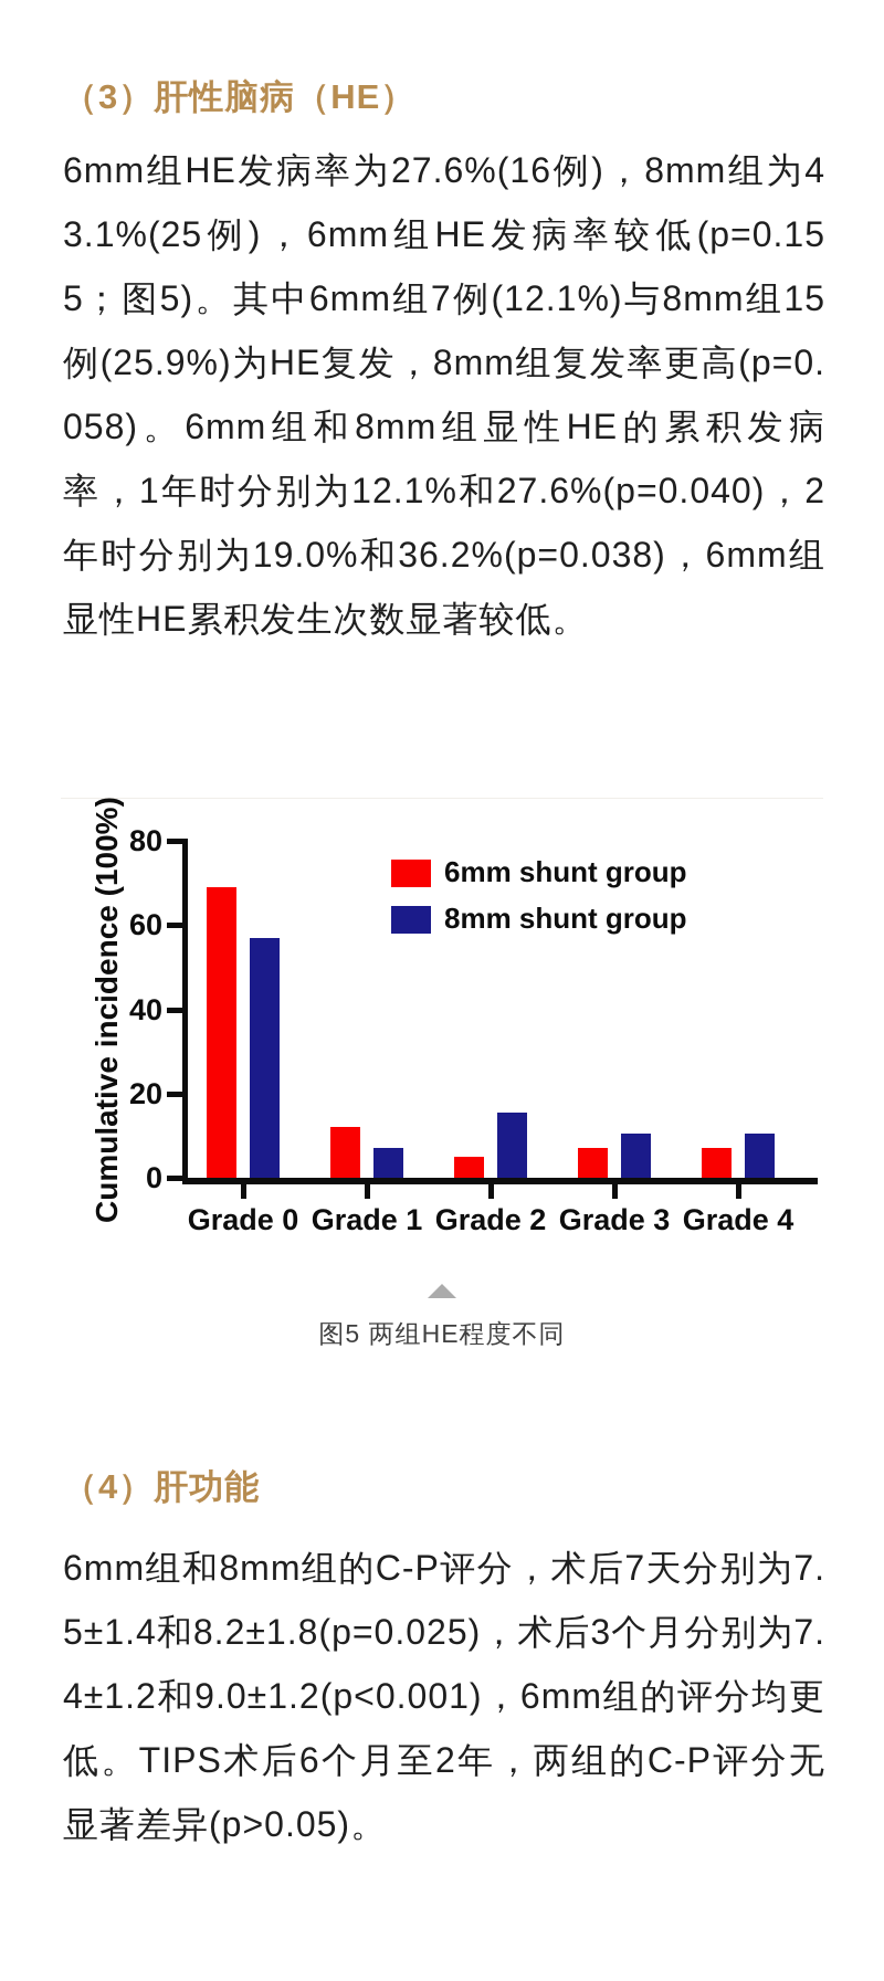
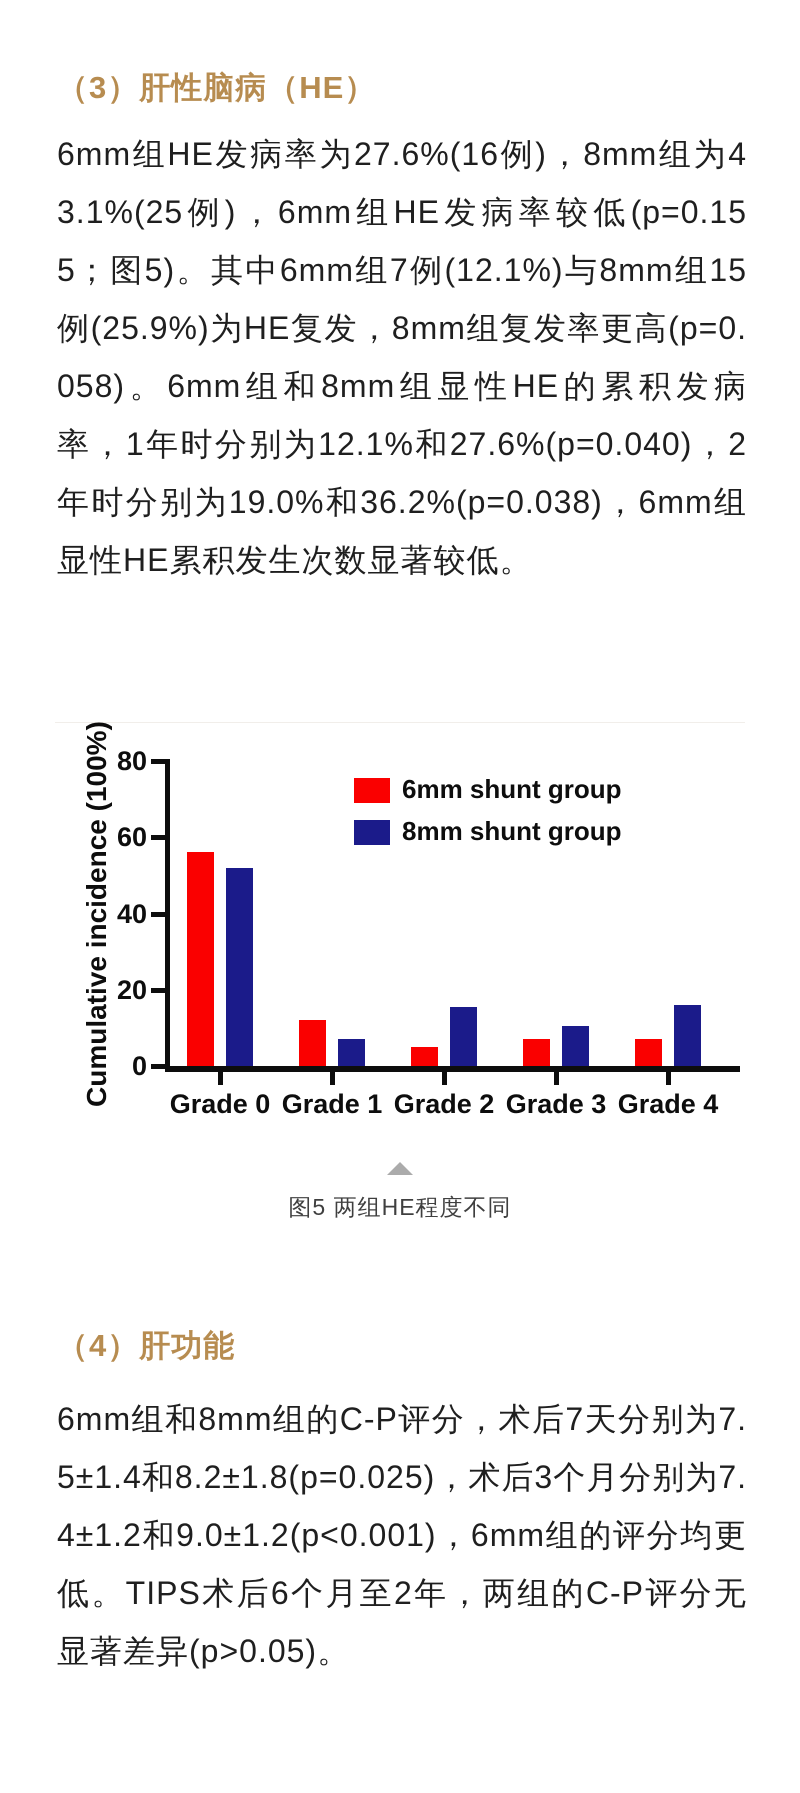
6mm shunt group/Grade 0: 69 -> 56
8mm shunt group/Grade 0: 57 -> 52
8mm shunt group/Grade 4: 10 -> 16
